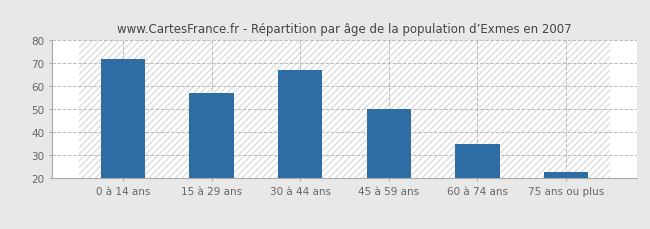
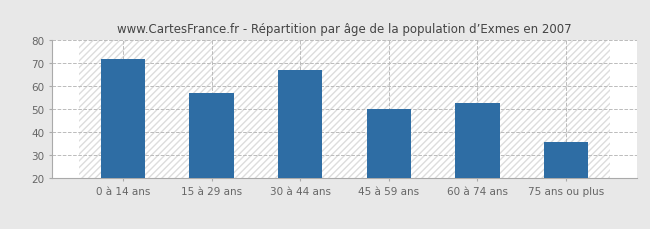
60 à 74 ans: 35 -> 53
75 ans ou plus: 23 -> 36
